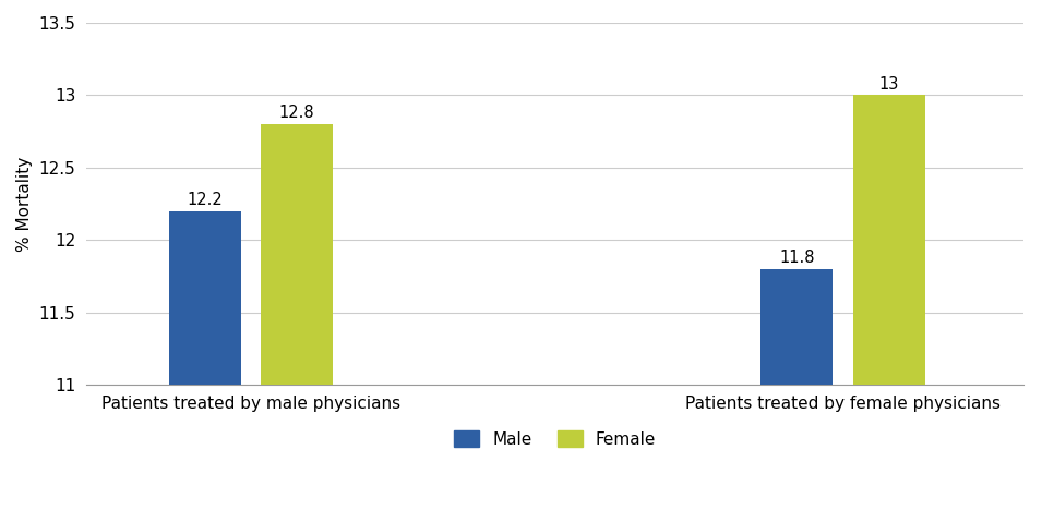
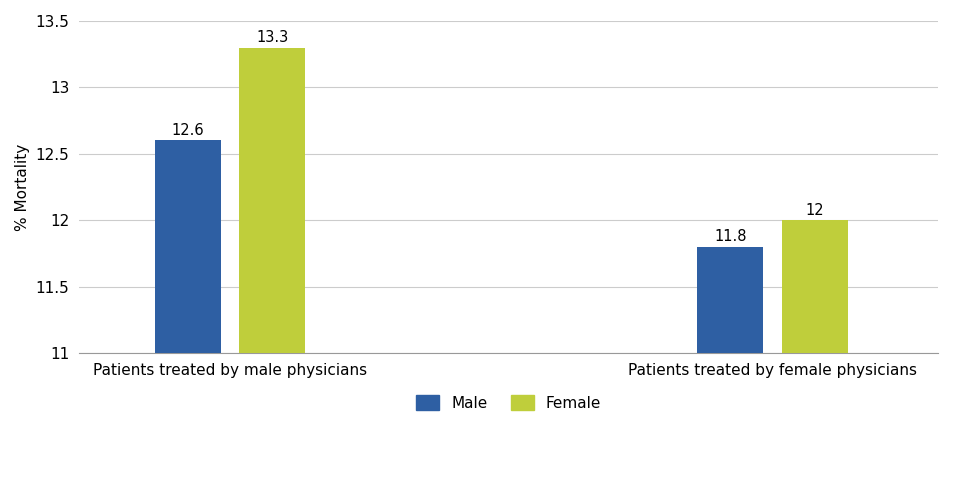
Male/Patients treated by male physicians: 12.2 -> 12.6
Female/Patients treated by male physicians: 12.8 -> 13.3
Female/Patients treated by female physicians: 13 -> 12
